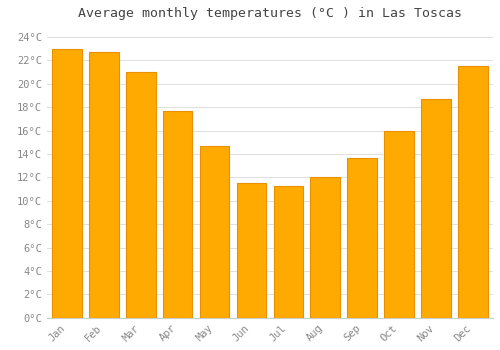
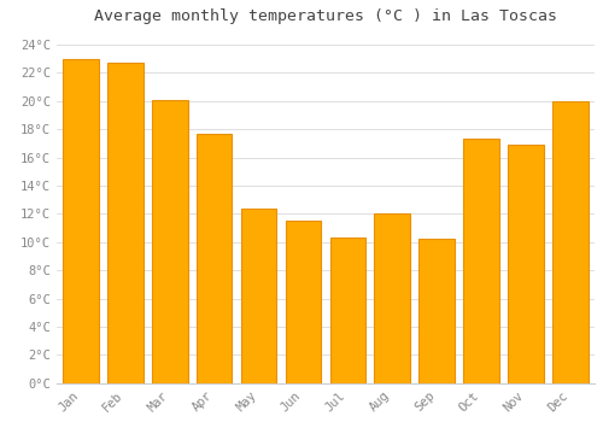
Mar: 21.0°C -> 20.1°C
May: 14.7°C -> 12.4°C
Jul: 11.3°C -> 10.3°C
Sep: 13.7°C -> 10.2°C
Oct: 16.0°C -> 17.3°C
Nov: 18.7°C -> 16.9°C
Dec: 21.5°C -> 20.0°C
